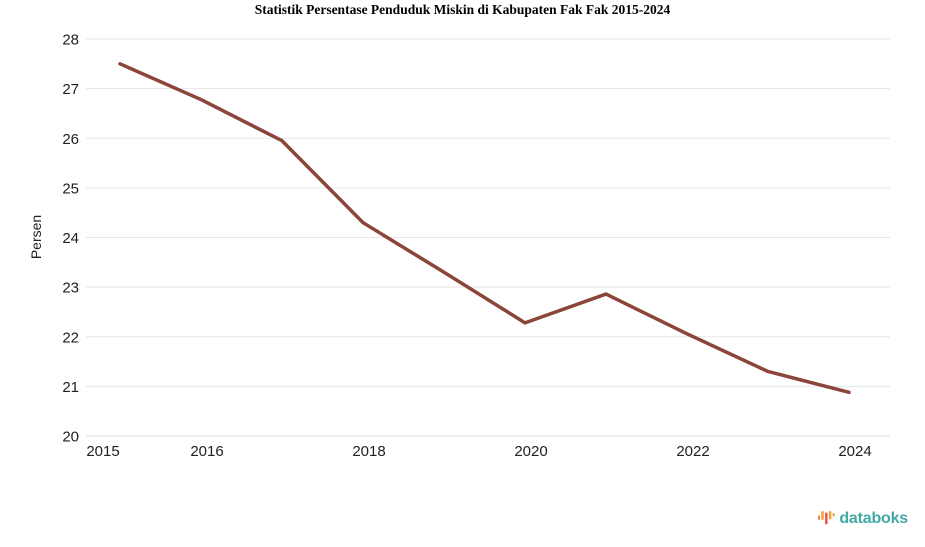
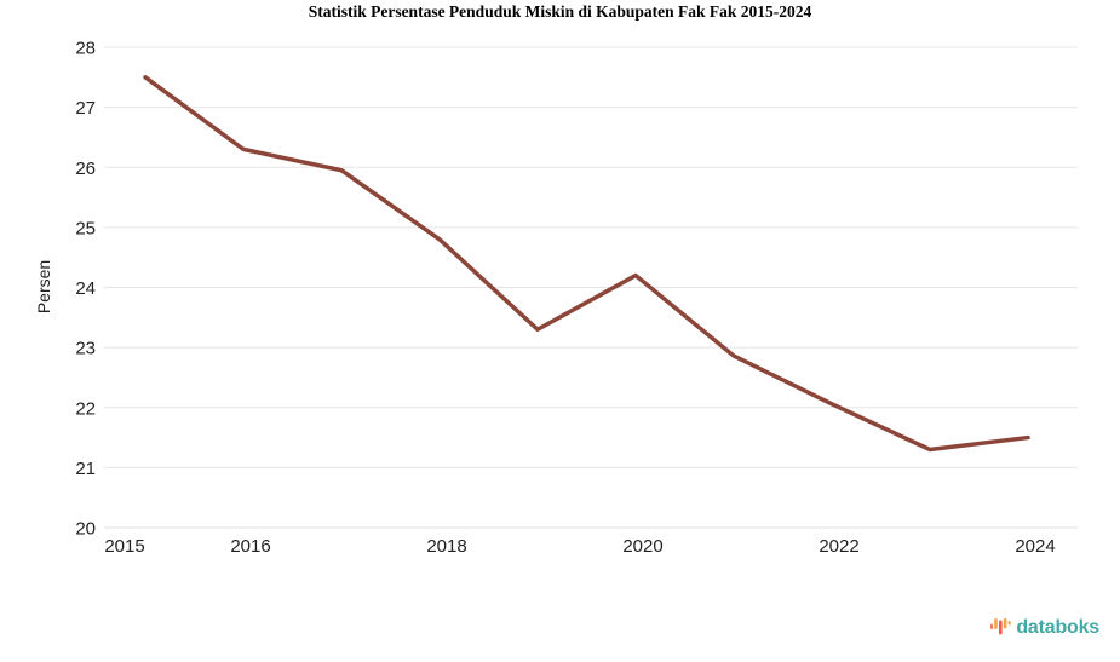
2016: 26.8 -> 26.3
2018: 24.3 -> 24.8
2020: 22.3 -> 24.2
2024: 20.9 -> 21.5
